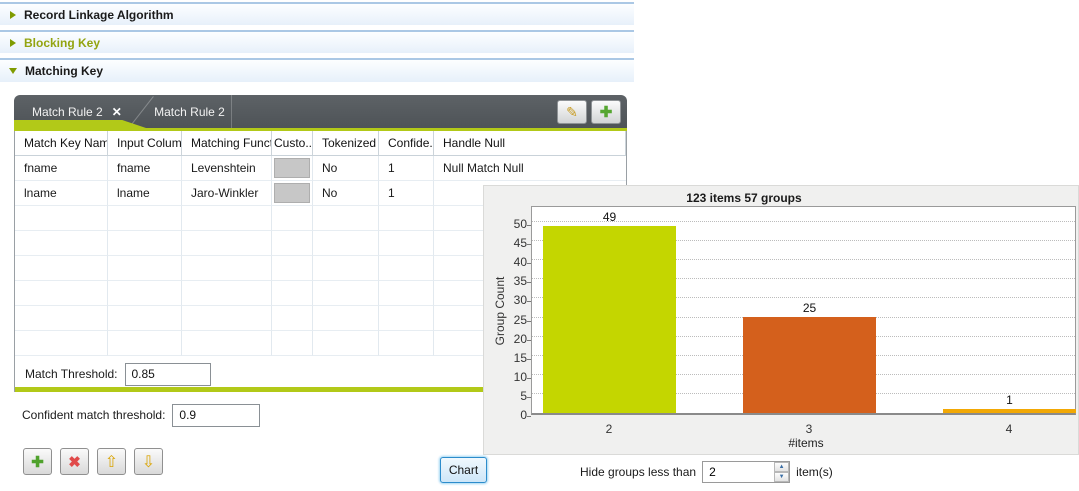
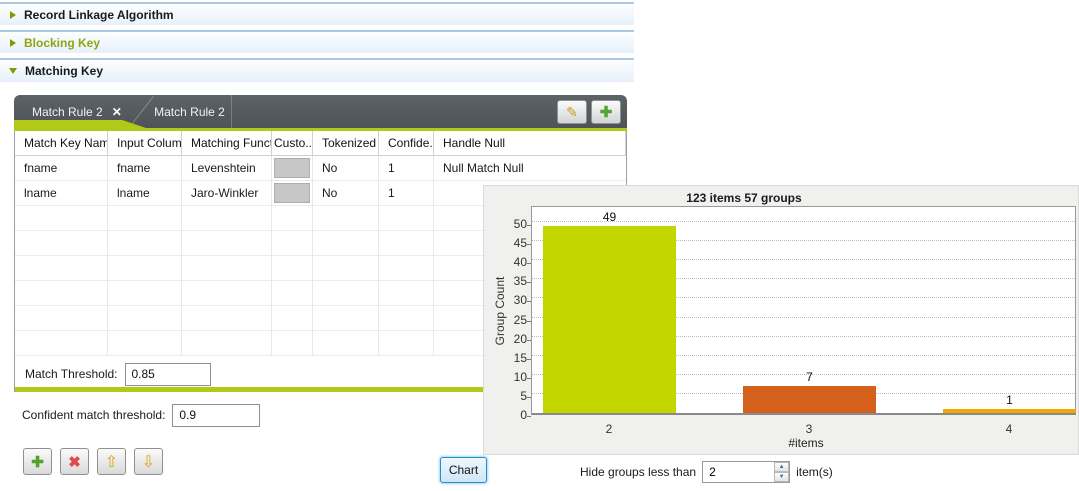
3: 25 -> 7
